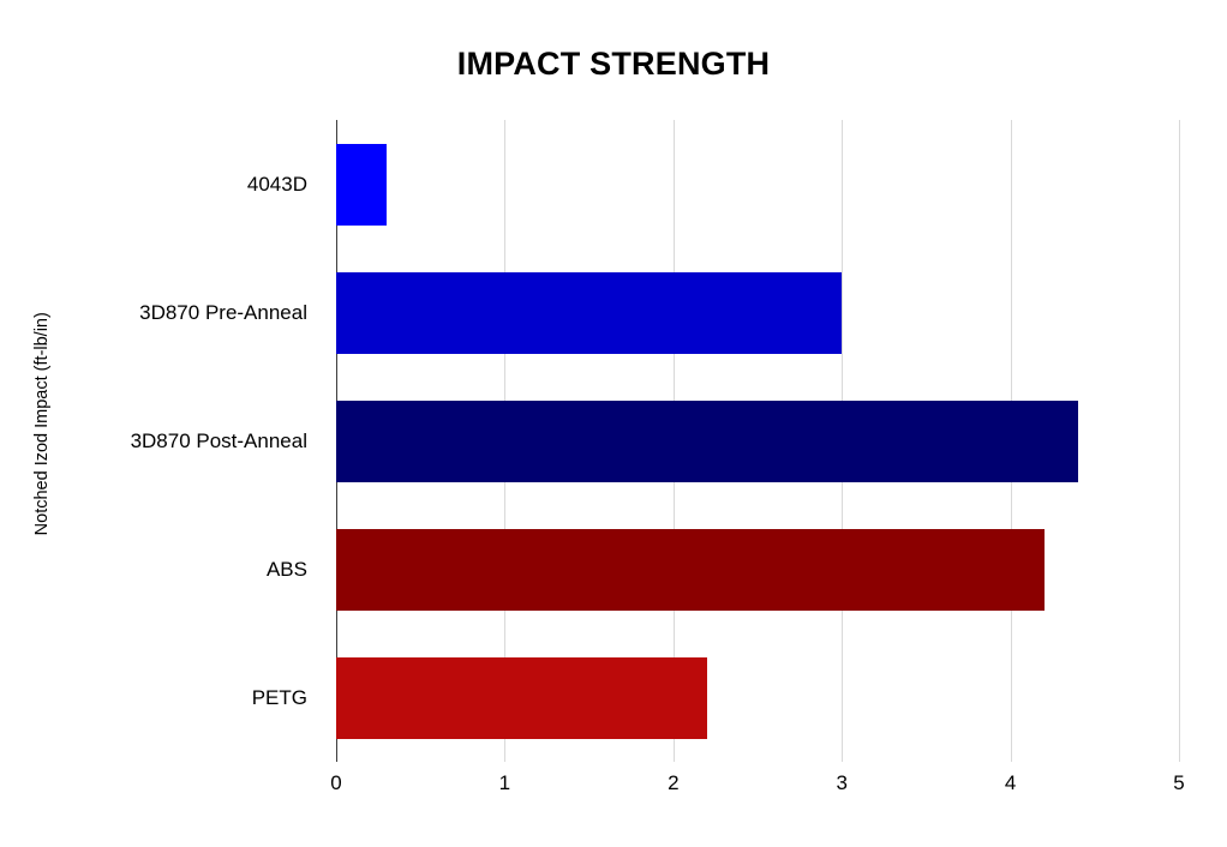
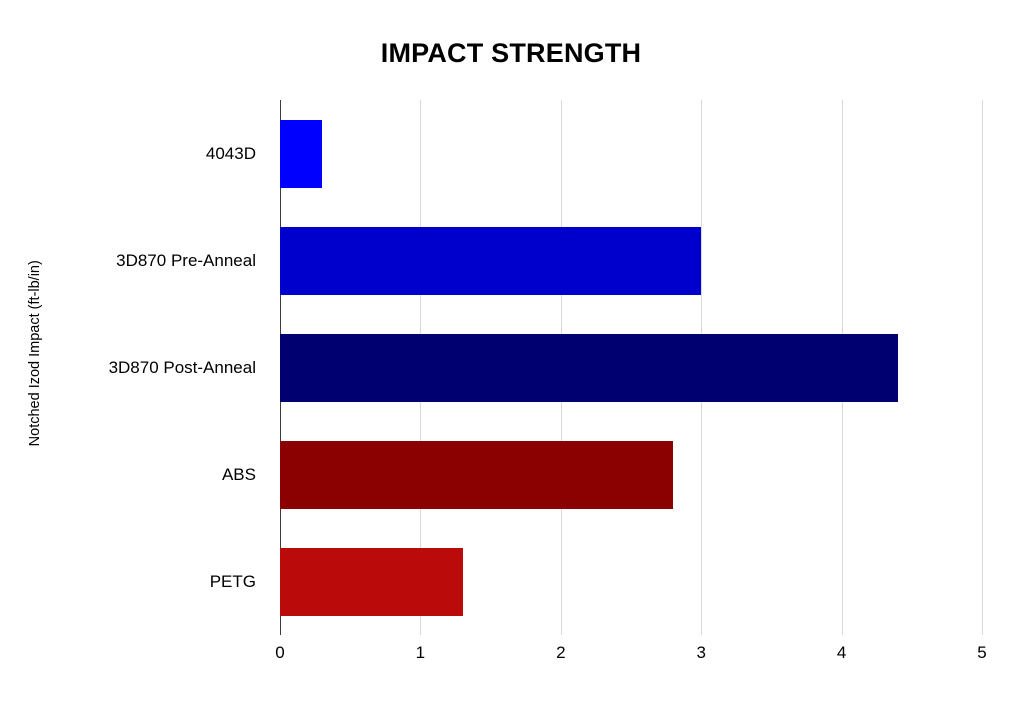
ABS: 4.2 -> 2.8
PETG: 2.2 -> 1.3
